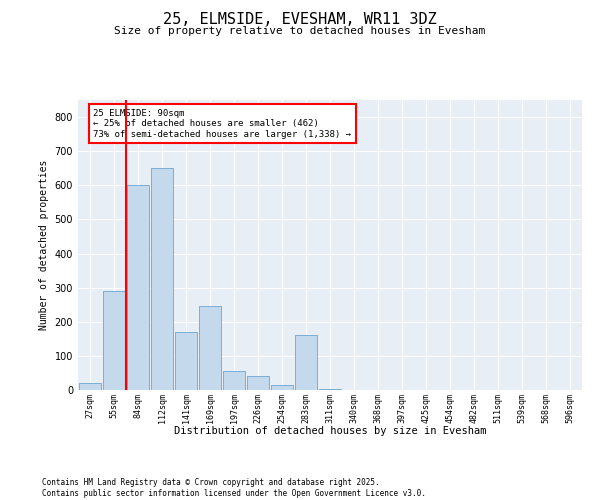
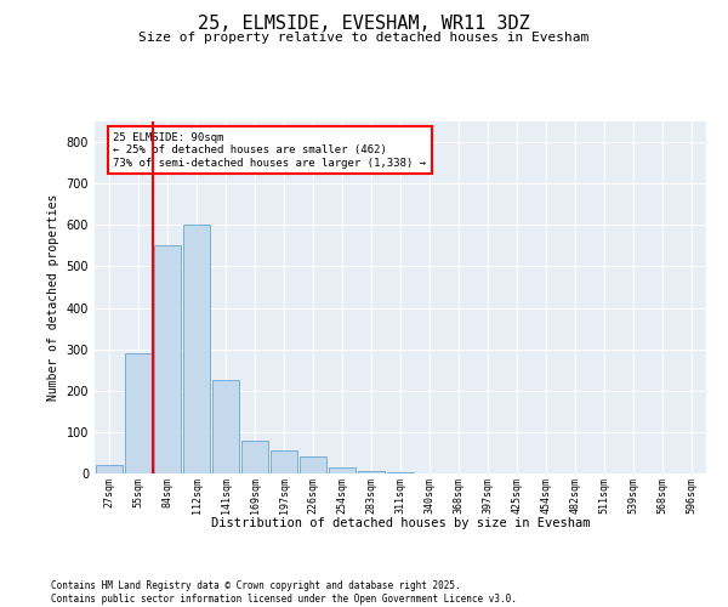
84sqm: 600 -> 550
112sqm: 650 -> 600
141sqm: 170 -> 225
169sqm: 245 -> 80
283sqm: 160 -> 5
